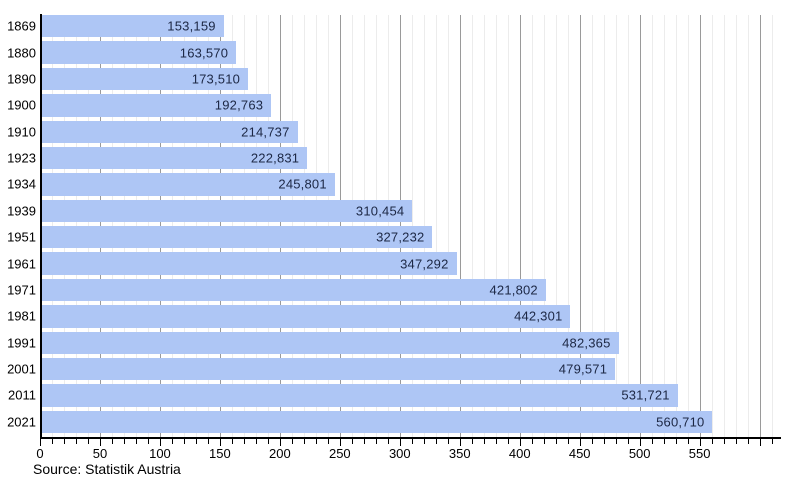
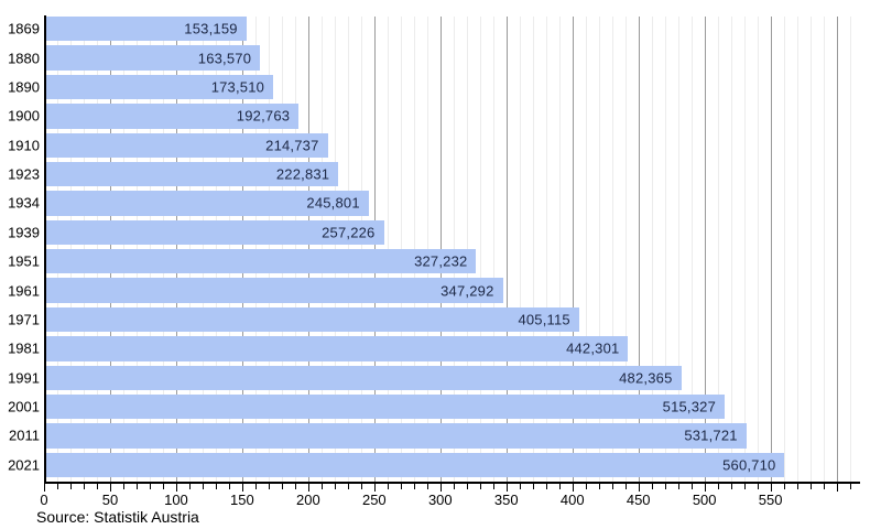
1939: 310,454 -> 257,226
1971: 421,802 -> 405,115
2001: 479,571 -> 515,327
